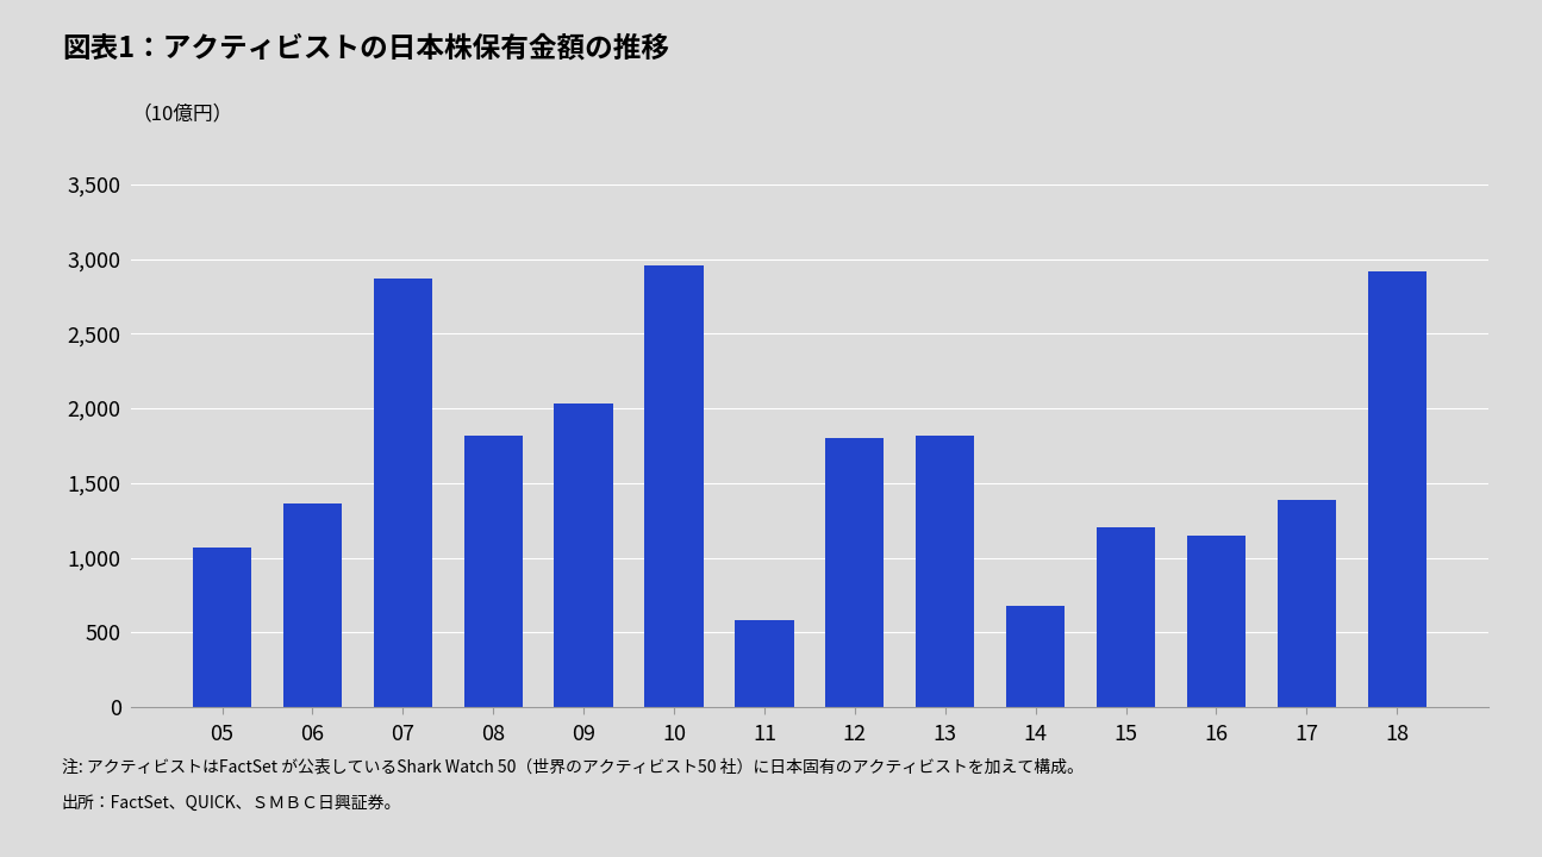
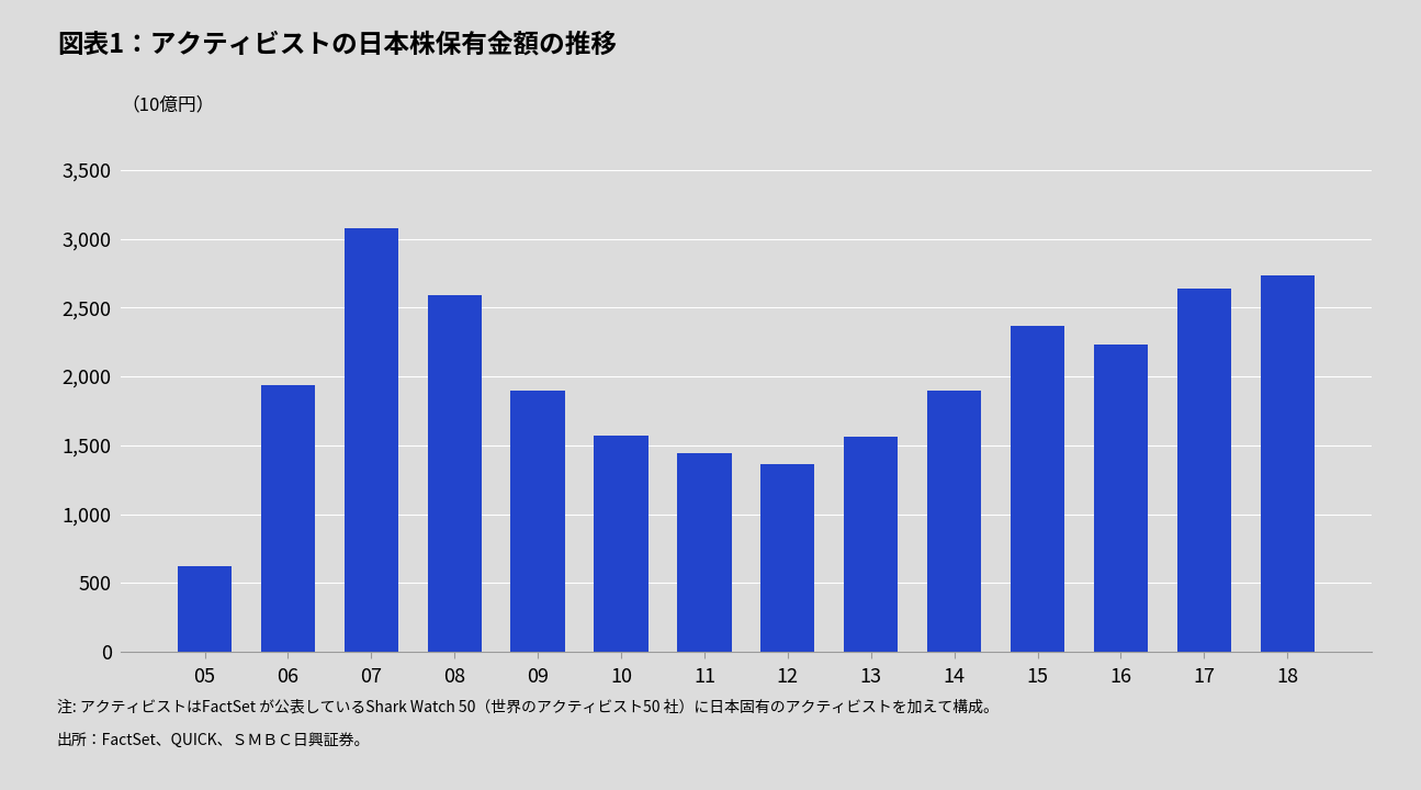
05: 1,070 -> 620
06: 1,360 -> 1,940
07: 2,870 -> 3,080
08: 1,820 -> 2,590
09: 2,030 -> 1,900
10: 2,960 -> 1,570
11: 580 -> 1,440
12: 1,800 -> 1,360
13: 1,820 -> 1,560
14: 680 -> 1,900
15: 1,200 -> 2,370
16: 1,150 -> 2,230
17: 1,390 -> 2,640
18: 2,920 -> 2,730
